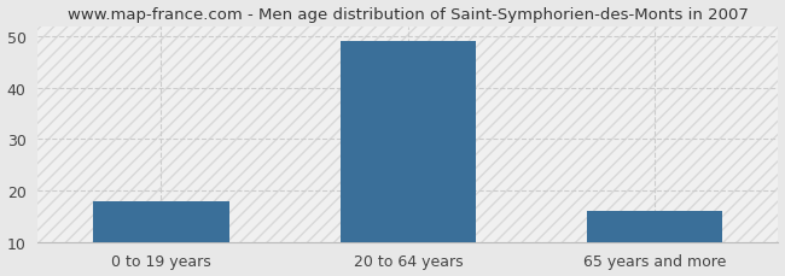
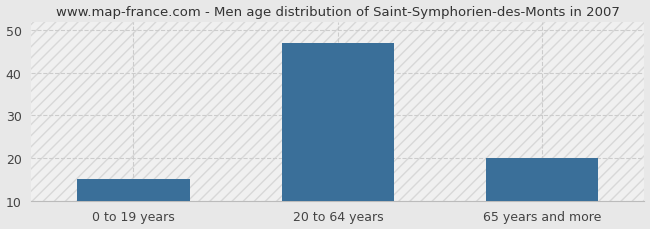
0 to 19 years: 18 -> 15
20 to 64 years: 49 -> 47
65 years and more: 16 -> 20
